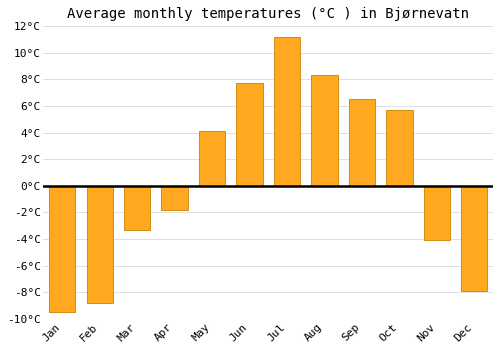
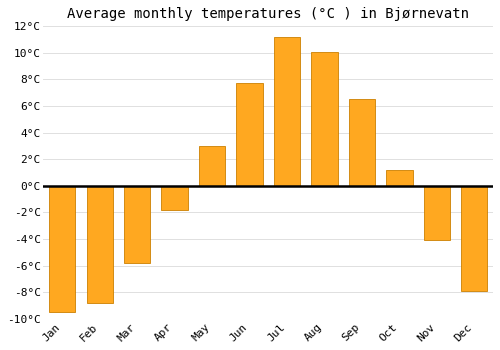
Mar: -3.3°C -> -5.8°C
May: 4.1°C -> 3.0°C
Aug: 8.3°C -> 10.1°C
Oct: 5.7°C -> 1.2°C
